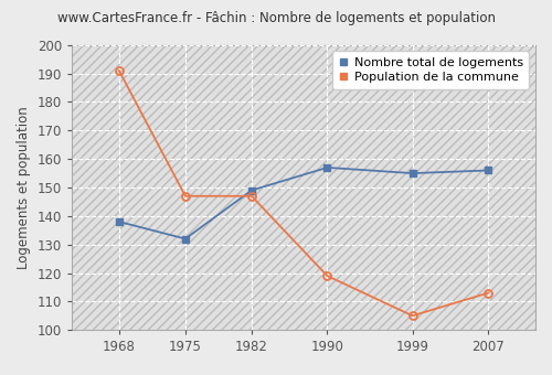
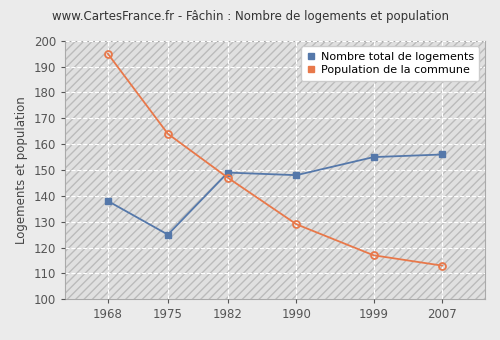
Population de la commune/1968: 191 -> 195
Nombre total de logements/1975: 132 -> 125
Population de la commune/1975: 147 -> 164
Nombre total de logements/1990: 157 -> 148
Population de la commune/1990: 119 -> 129
Population de la commune/1999: 105 -> 117
